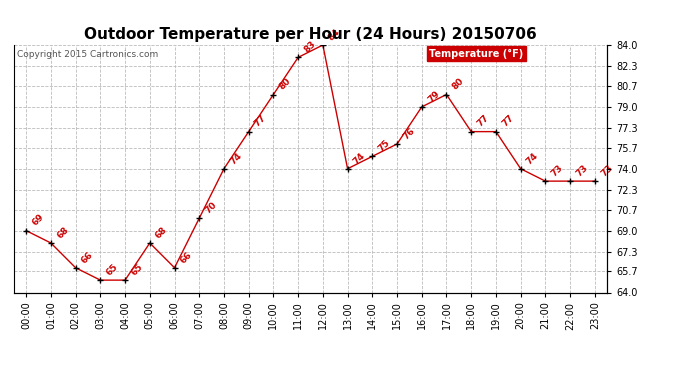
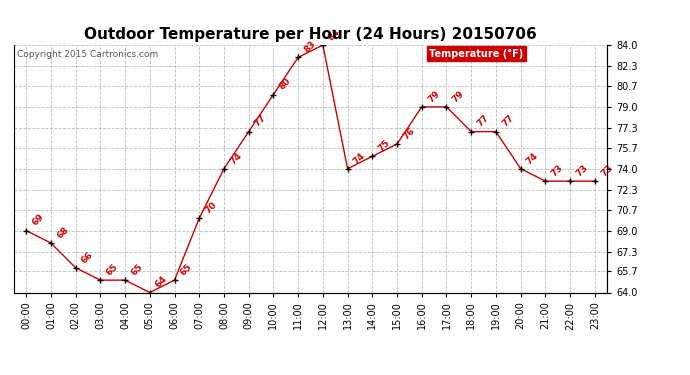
05:00: 68 -> 64
06:00: 66 -> 65
17:00: 80 -> 79
